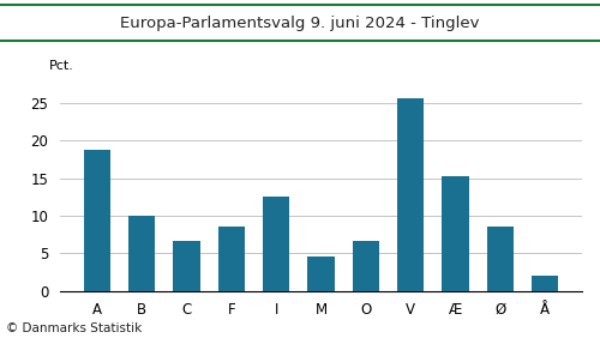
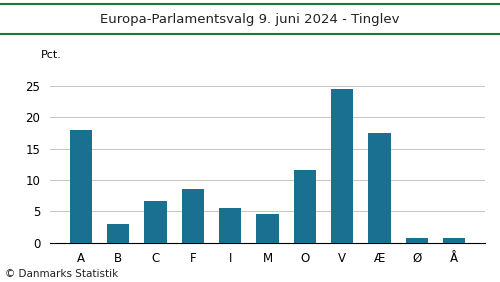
A: 18.8 -> 17.9
B: 10.0 -> 3.0
I: 12.6 -> 5.5
O: 6.6 -> 11.5
V: 25.6 -> 24.5
Æ: 15.2 -> 17.4
Ø: 8.6 -> 0.7
Å: 2.0 -> 0.8
